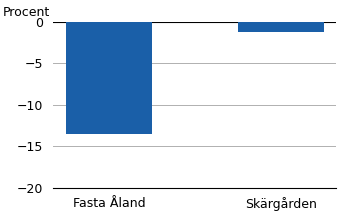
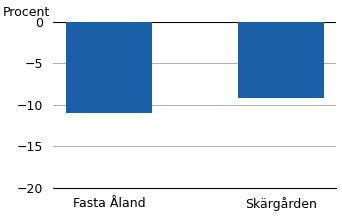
Fasta Åland: -13.5 -> -11.0
Skärgården: -1.2 -> -9.2
